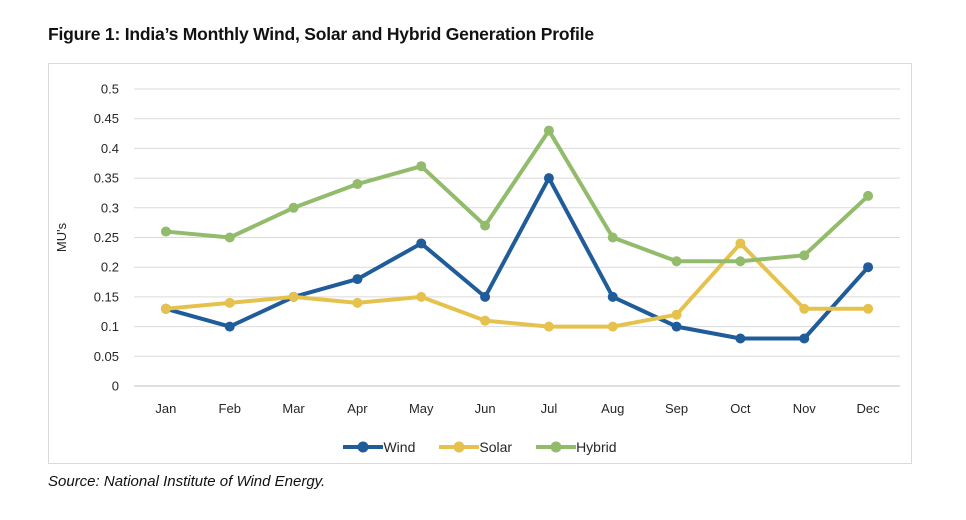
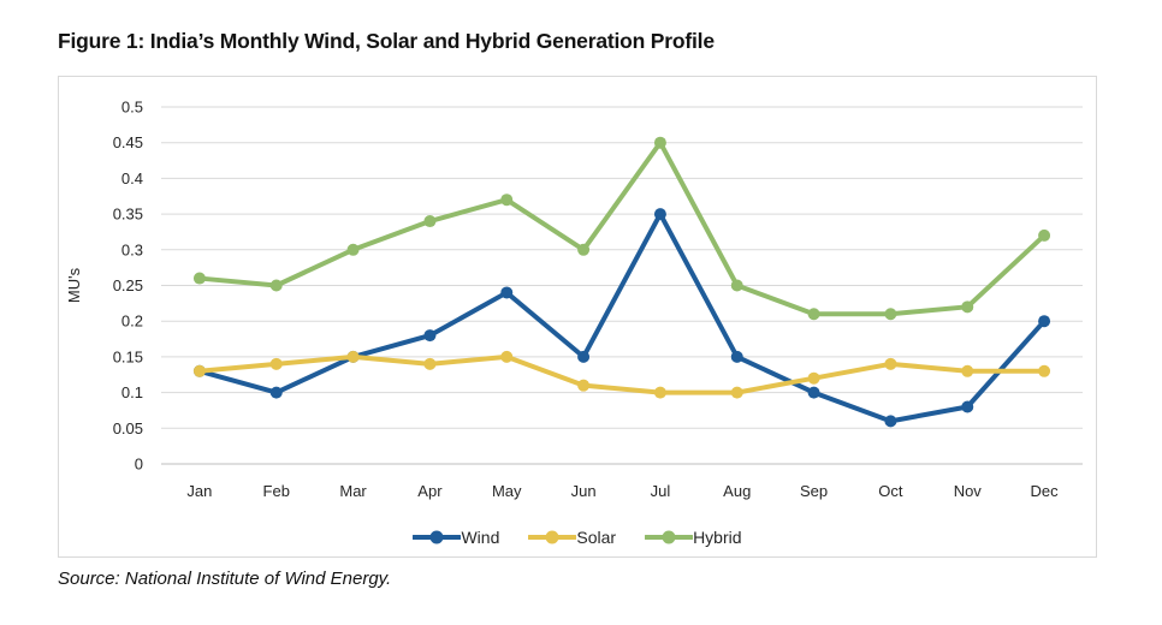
Hybrid/Jun: 0.27 -> 0.30
Hybrid/Jul: 0.43 -> 0.45
Wind/Oct: 0.08 -> 0.06
Solar/Oct: 0.24 -> 0.14
